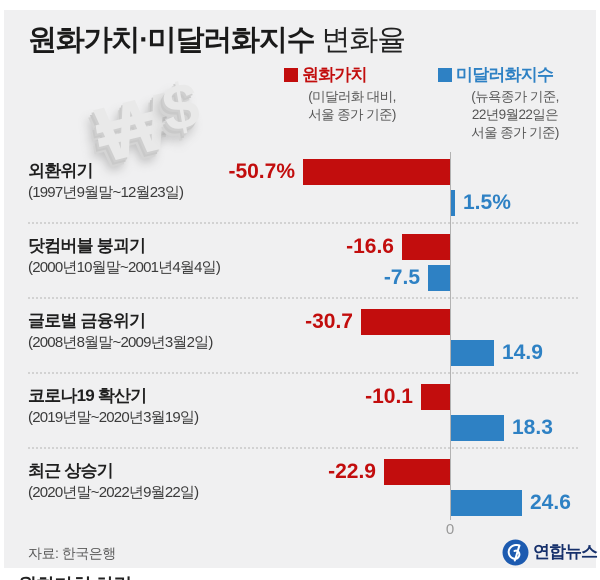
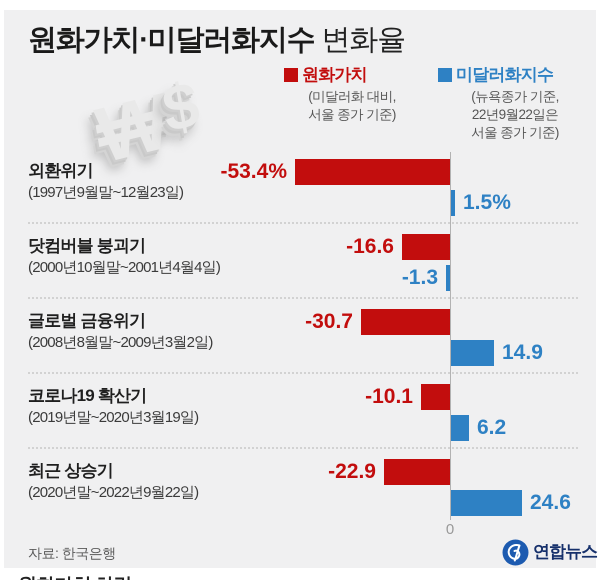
원화가치/외환위기: -50.7% -> -53.4%
미달러화지수/닷컴버블 붕괴기: -7.5 -> -1.3
미달러화지수/코로나19 확산기: 18.3 -> 6.2
